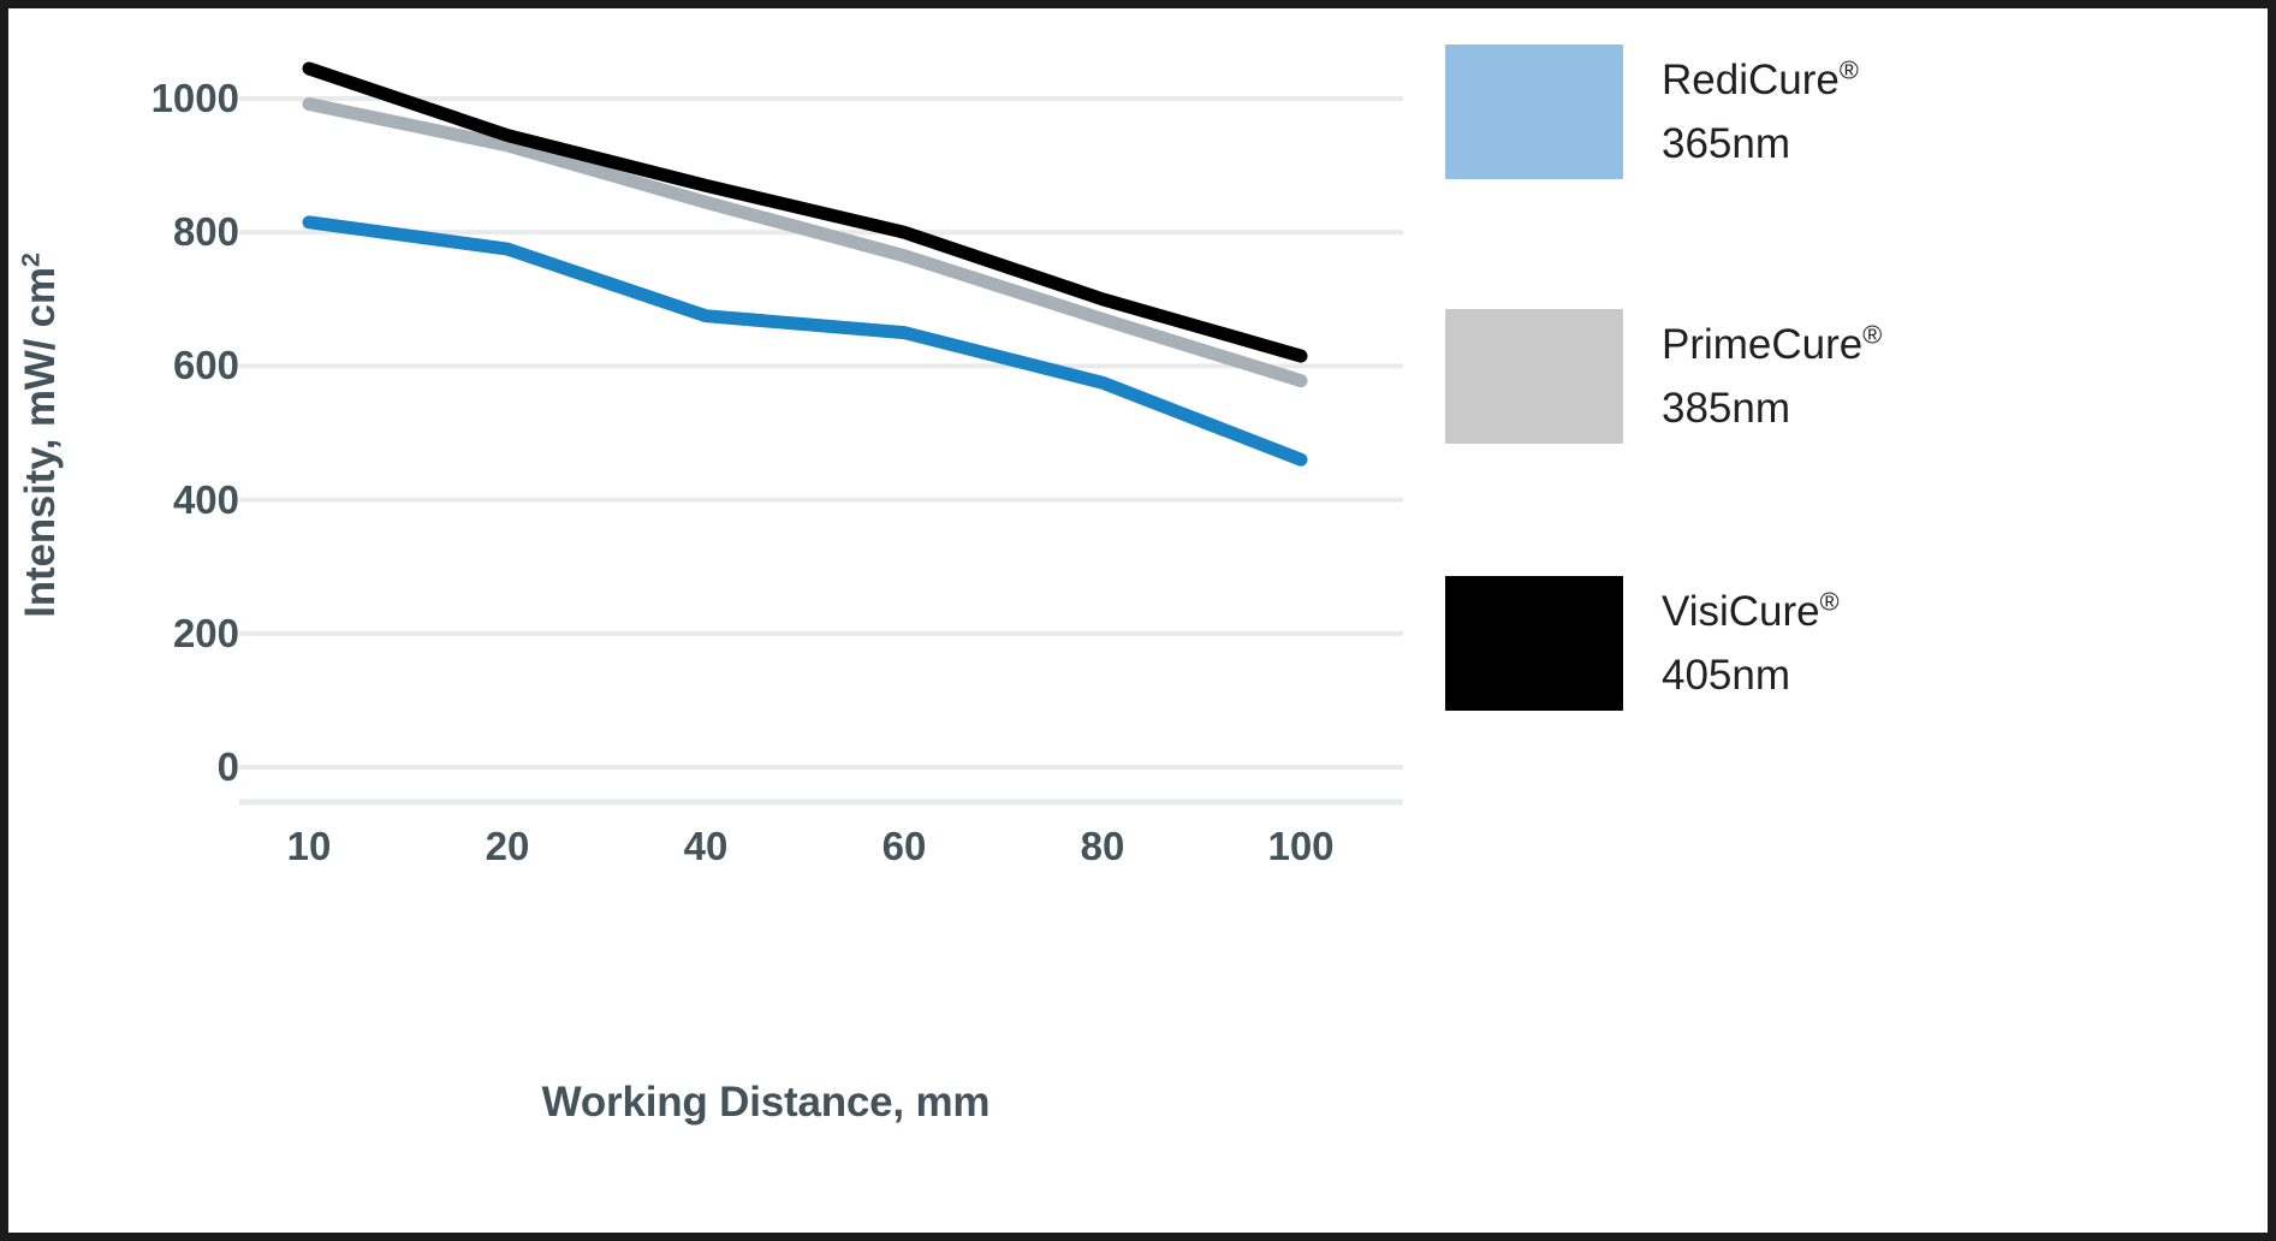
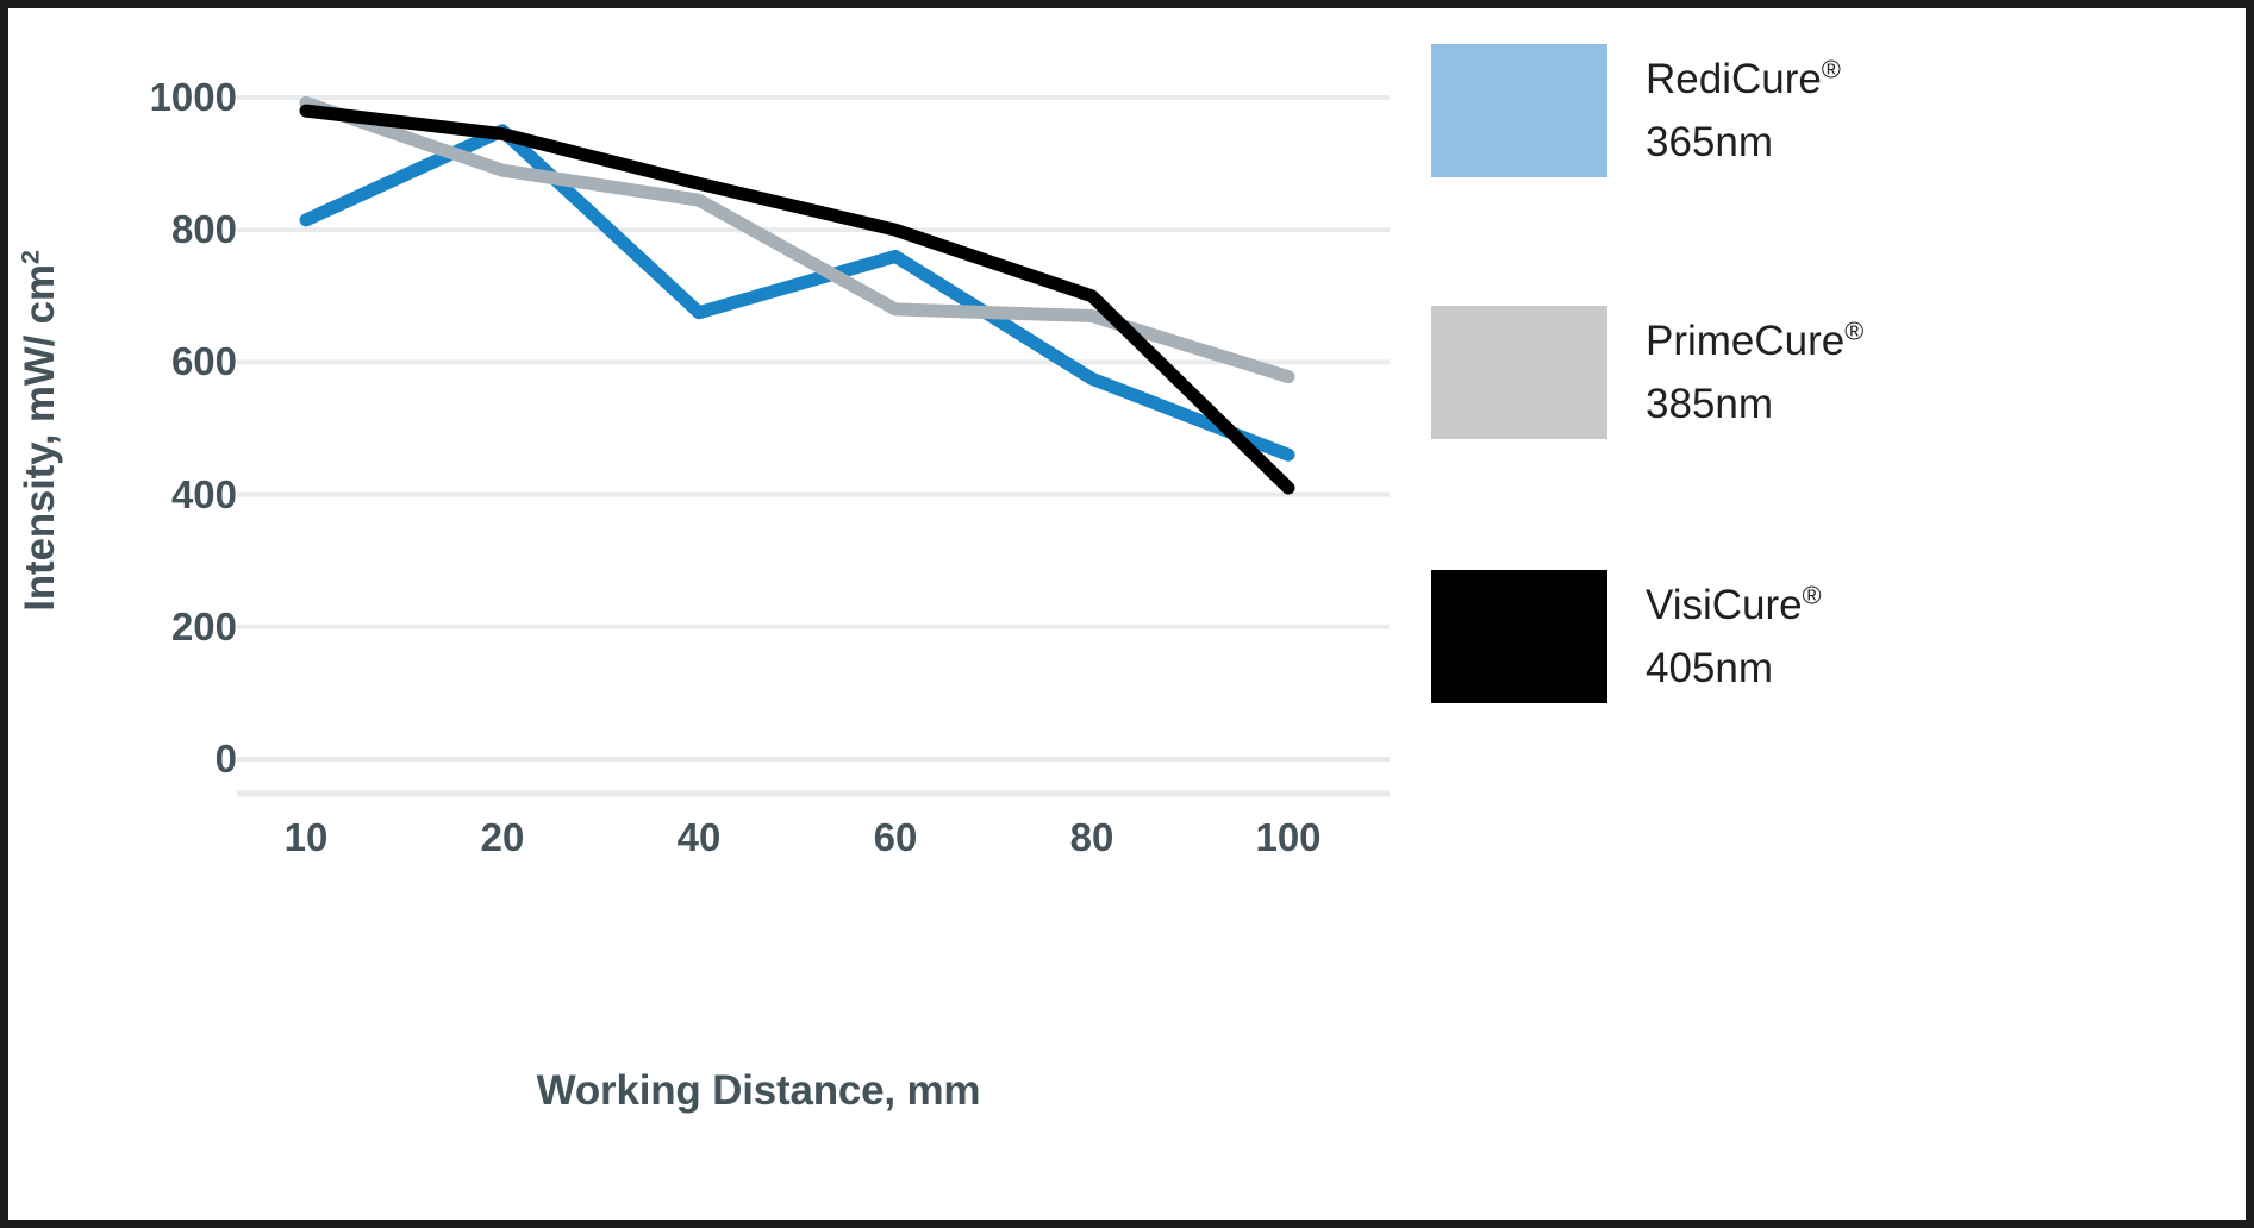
VisiCure® 405nm/10: 1040 -> 980
RediCure® 365nm/20: 780 -> 950
PrimeCure® 385nm/20: 930 -> 890
RediCure® 365nm/60: 650 -> 760
PrimeCure® 385nm/60: 760 -> 680
VisiCure® 405nm/100: 620 -> 410
